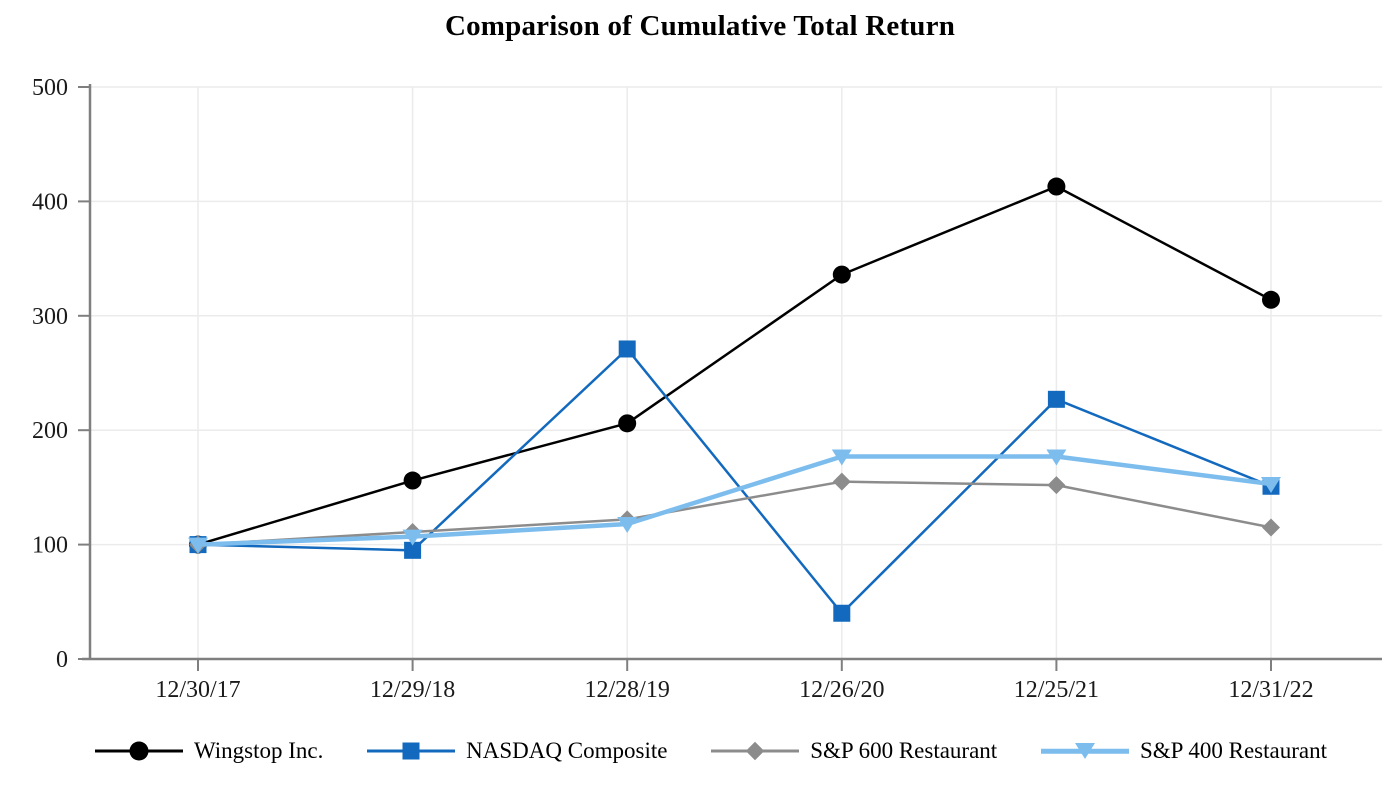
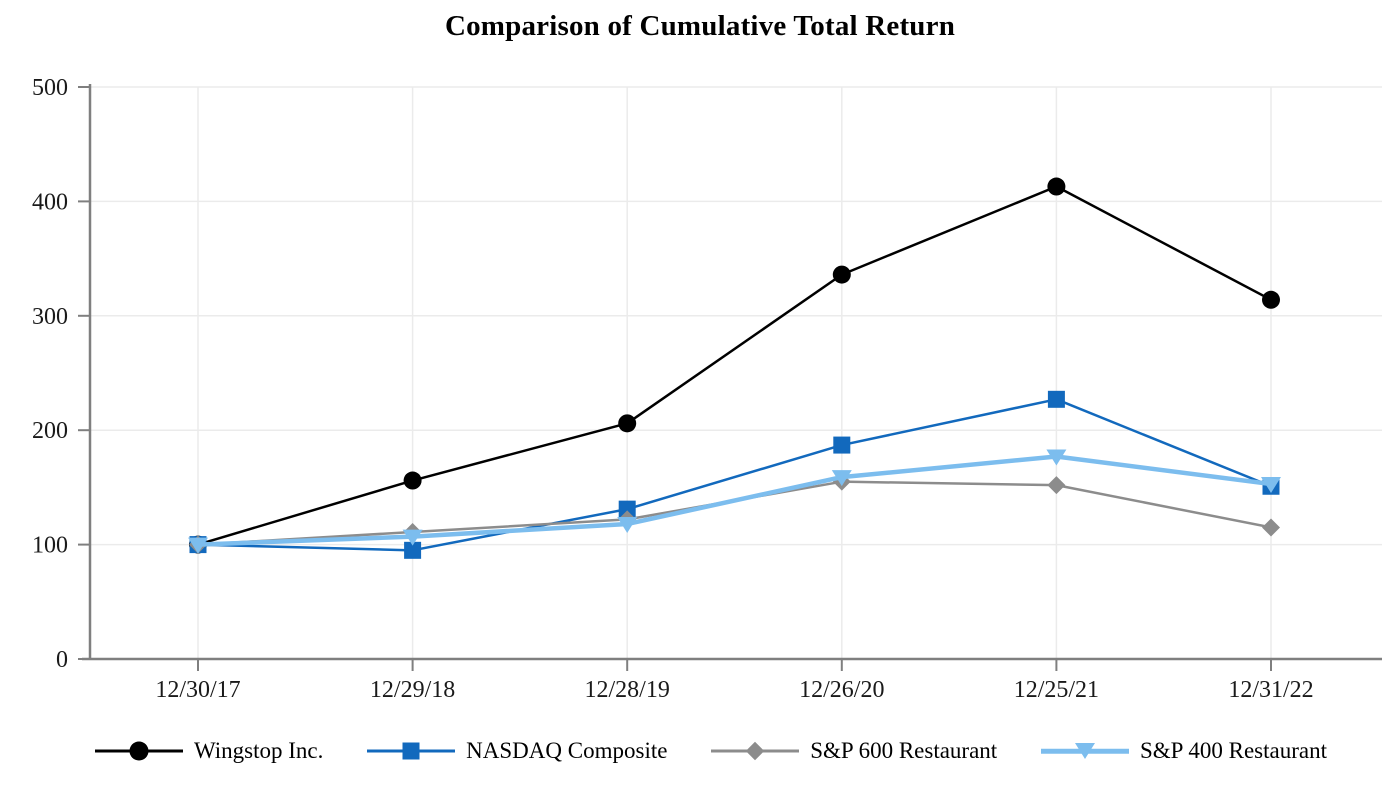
NASDAQ Composite/12/28/19: 271 -> 131
NASDAQ Composite/12/26/20: 40 -> 187
S&P 400 Restaurant/12/26/20: 177 -> 159
